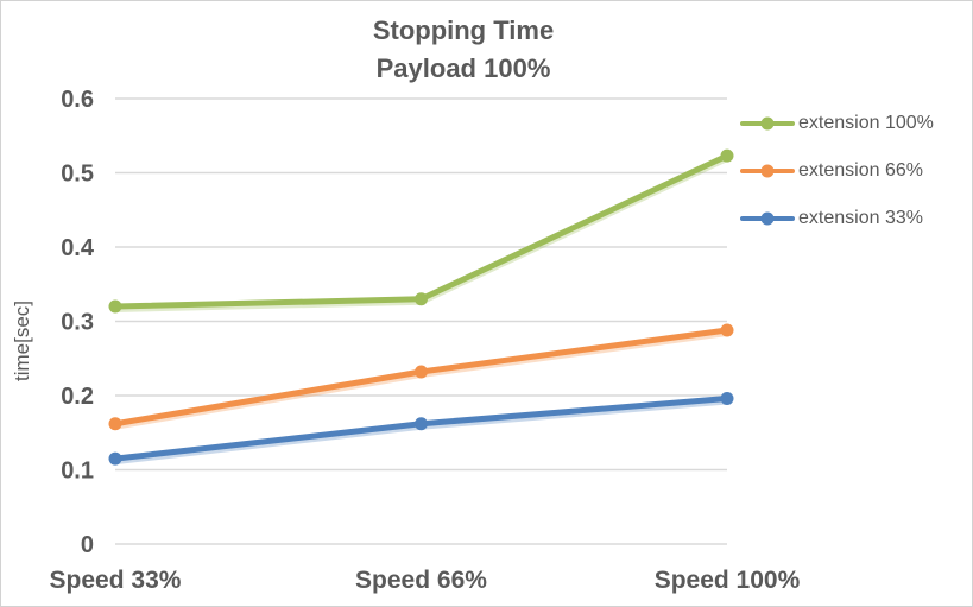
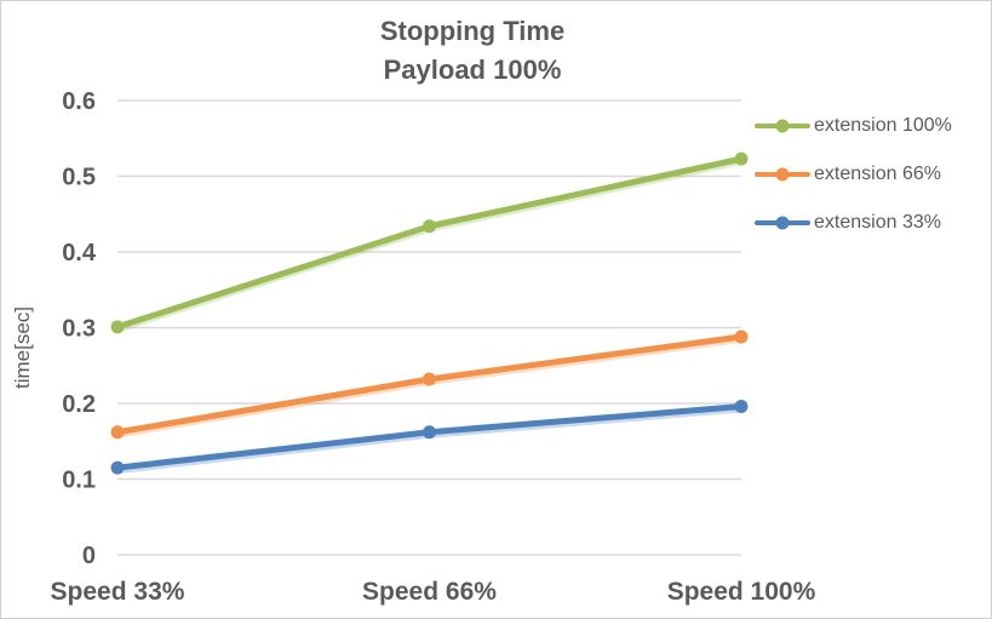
extension 100%/Speed 33%: 0.32 -> 0.30
extension 100%/Speed 66%: 0.33 -> 0.43
